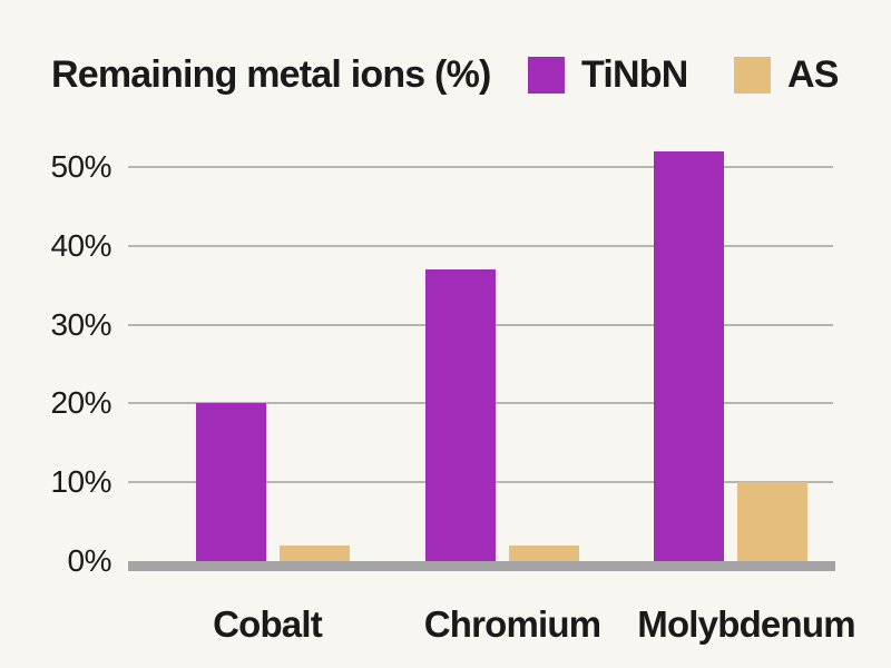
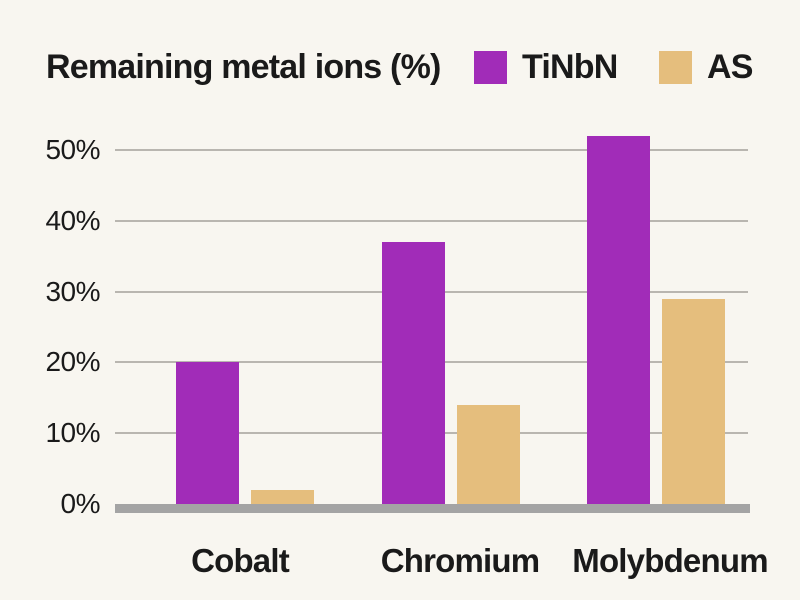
AS/Chromium: 2% -> 14%
AS/Molybdenum: 10% -> 29%
